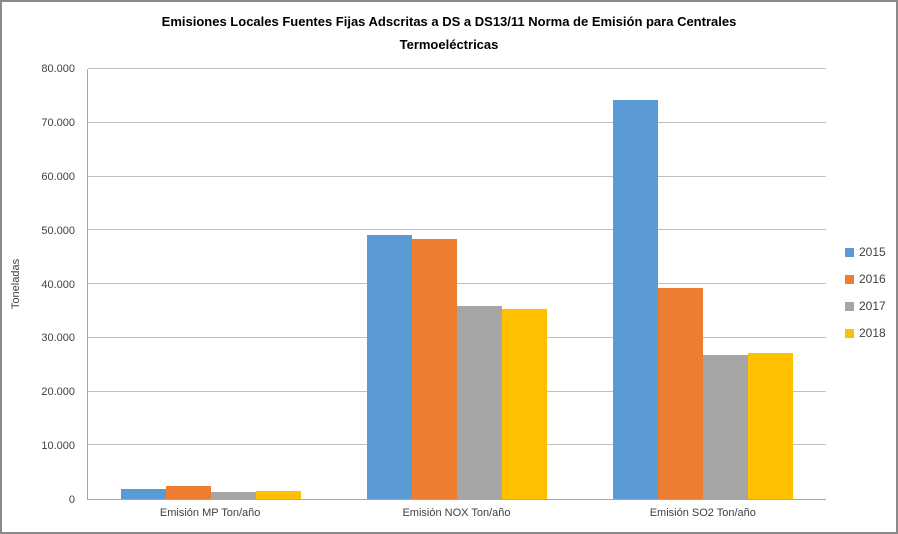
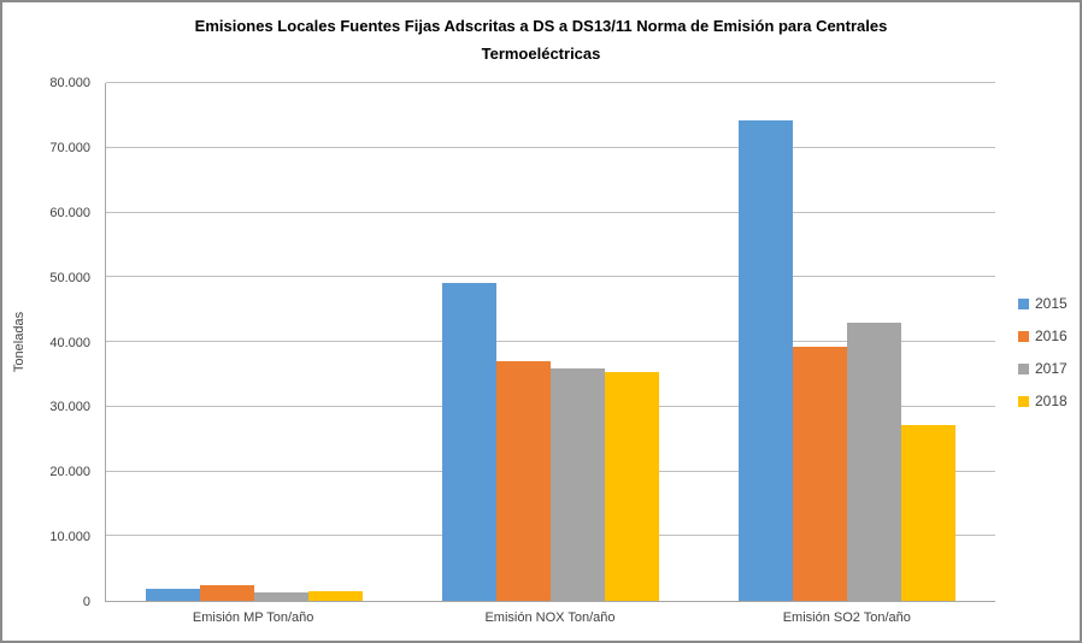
2016/Emisión NOX Ton/año: 48000 -> 37000
2017/Emisión SO2 Ton/año: 27000 -> 43000
